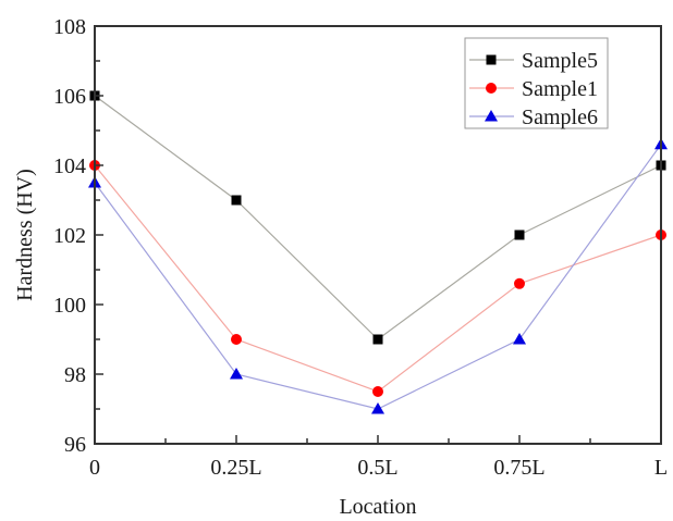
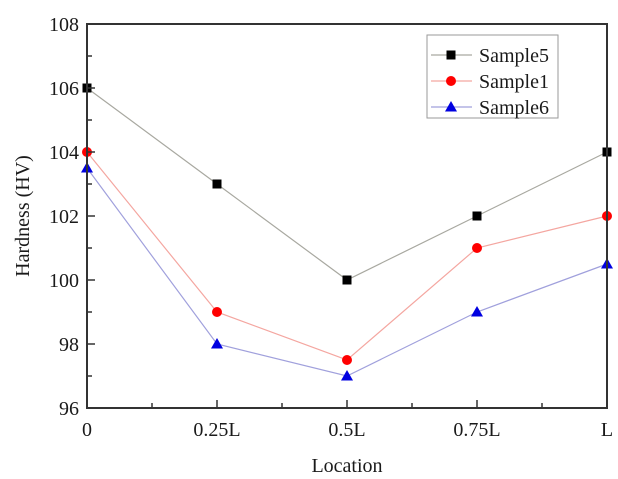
Sample5/0.5L: 99 -> 100
Sample1/0.75L: 100.6 -> 101.0
Sample6/L: 104.6 -> 100.5
